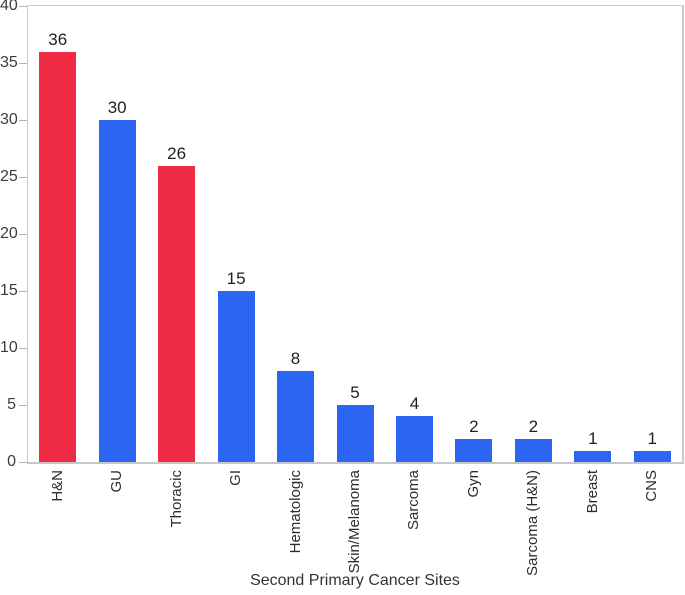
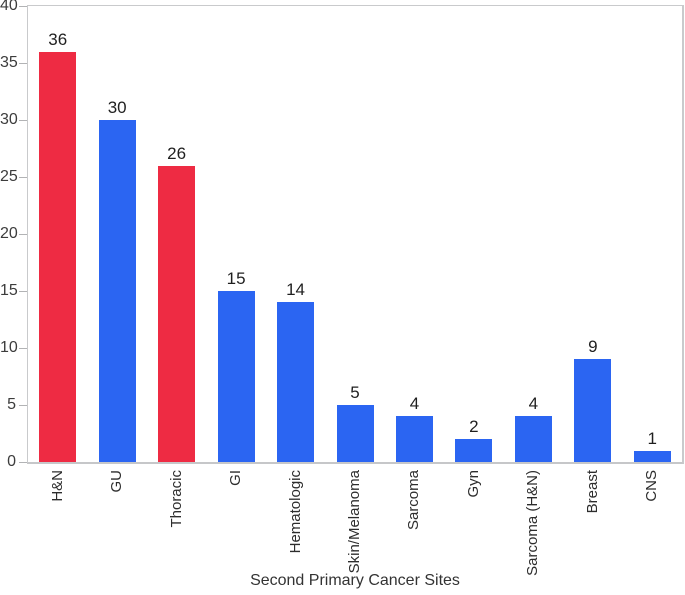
Hematologic: 8 -> 14
Sarcoma (H&N): 2 -> 4
Breast: 1 -> 9
